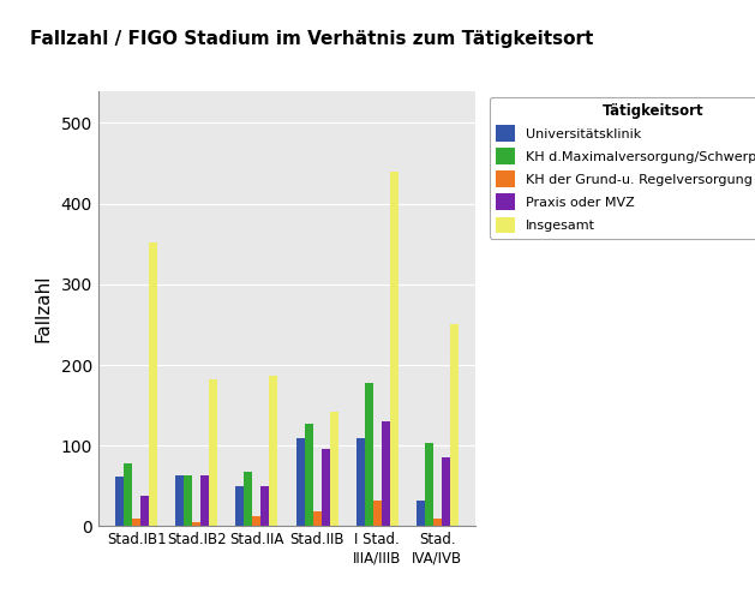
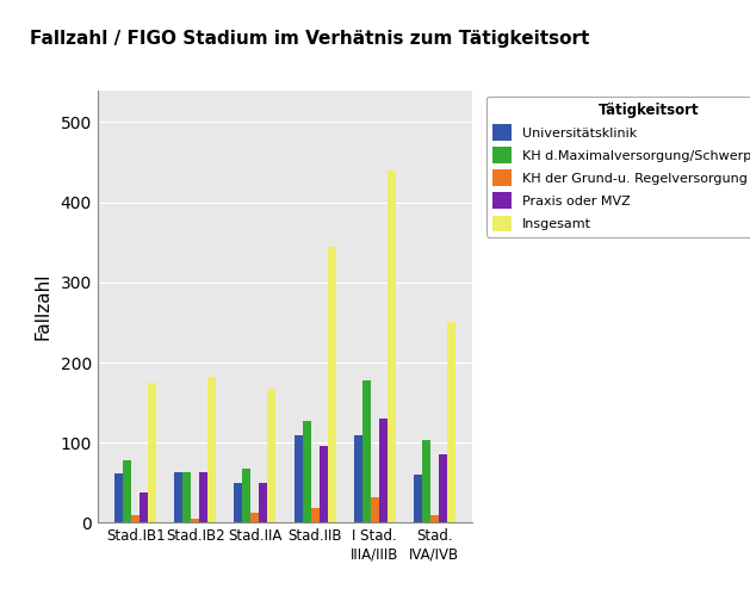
Insgesamt/Stad.IB1: 352 -> 175
Insgesamt/Stad.IIA: 186 -> 168
Insgesamt/Stad.IIB: 142 -> 345
Universitätsklinik/Stad. IVA/IVB: 32 -> 60
